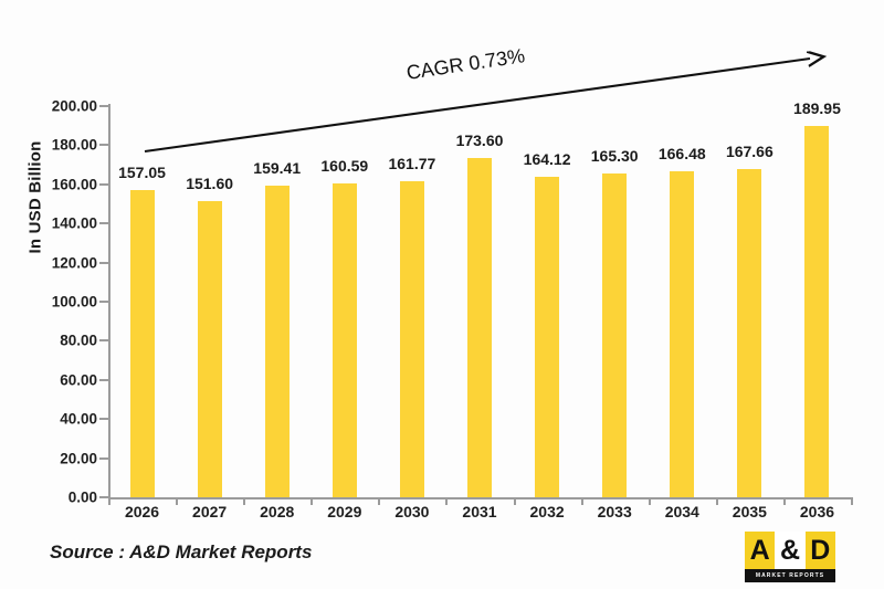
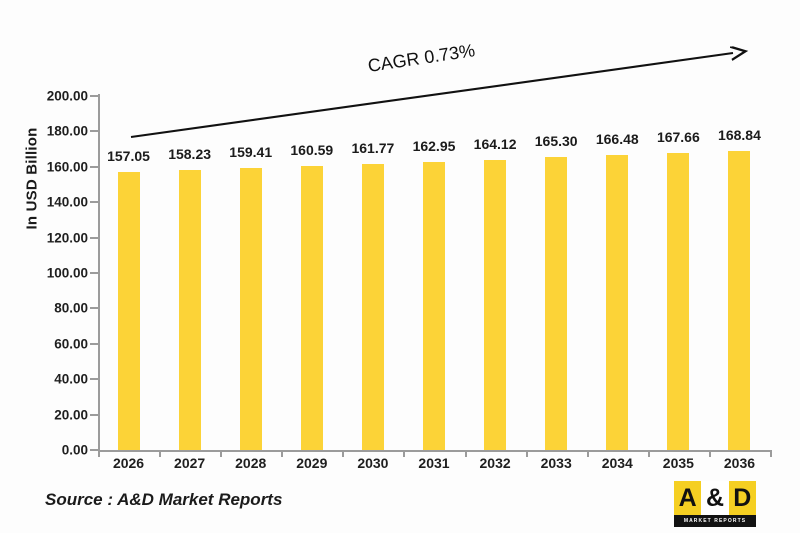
2027: 151.60 -> 158.23
2031: 173.60 -> 162.95
2036: 189.95 -> 168.84
